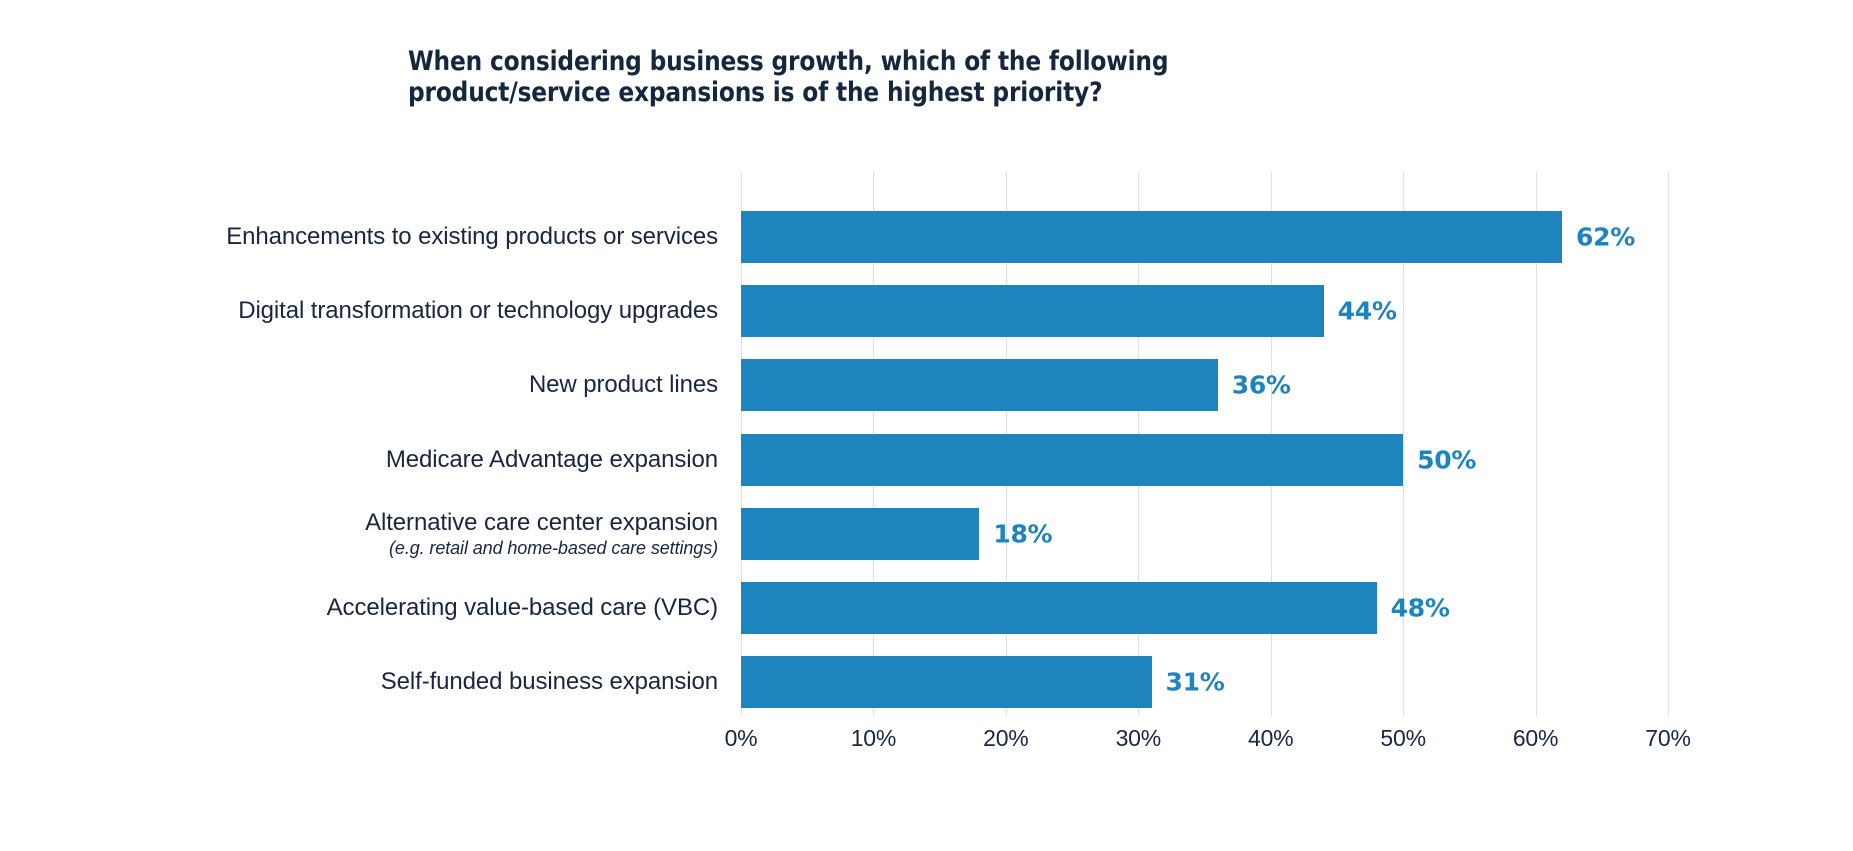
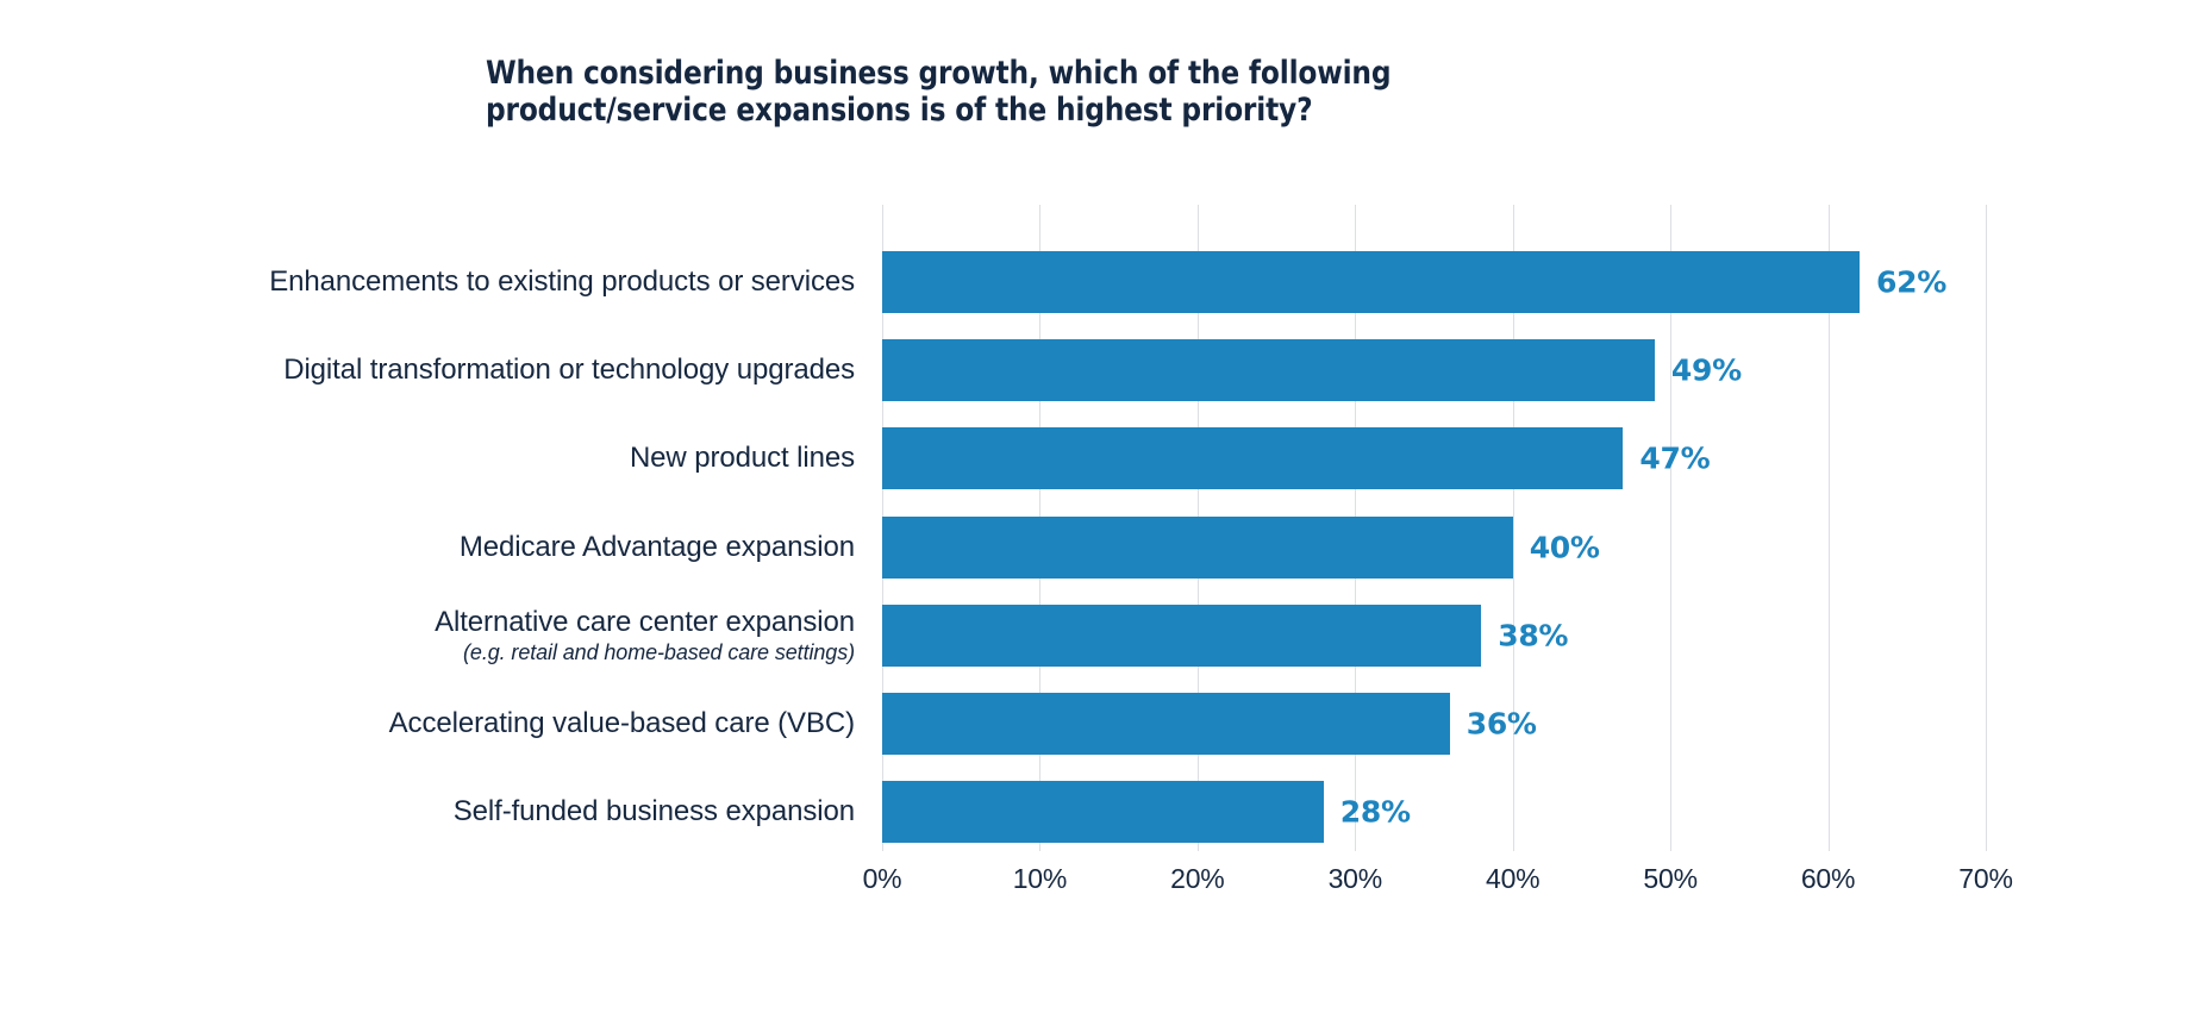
Digital transformation or technology upgrades: 44% -> 49%
New product lines: 36% -> 47%
Medicare Advantage expansion: 50% -> 40%
Alternative care center expansion: 18% -> 38%
Accelerating value-based care (VBC): 48% -> 36%
Self-funded business expansion: 31% -> 28%
